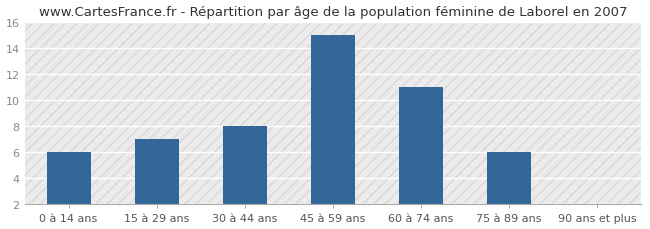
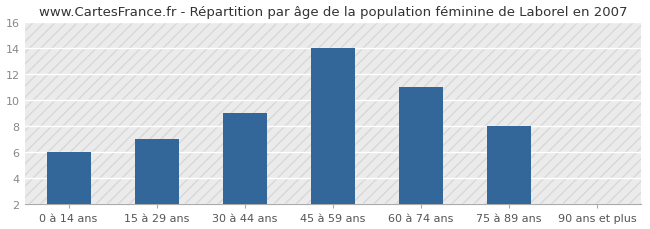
30 à 44 ans: 8 -> 9
45 à 59 ans: 15 -> 14
75 à 89 ans: 6 -> 8
